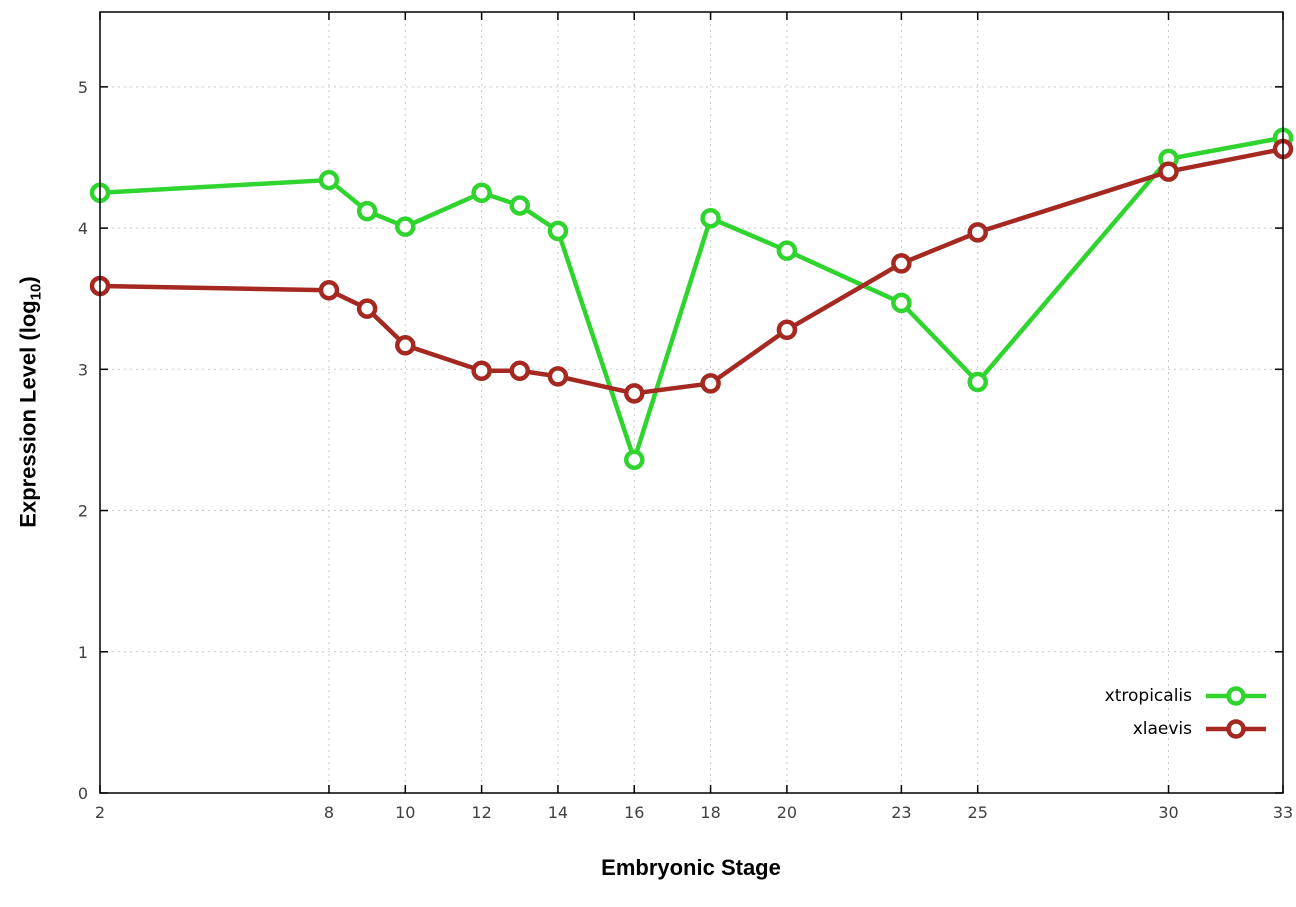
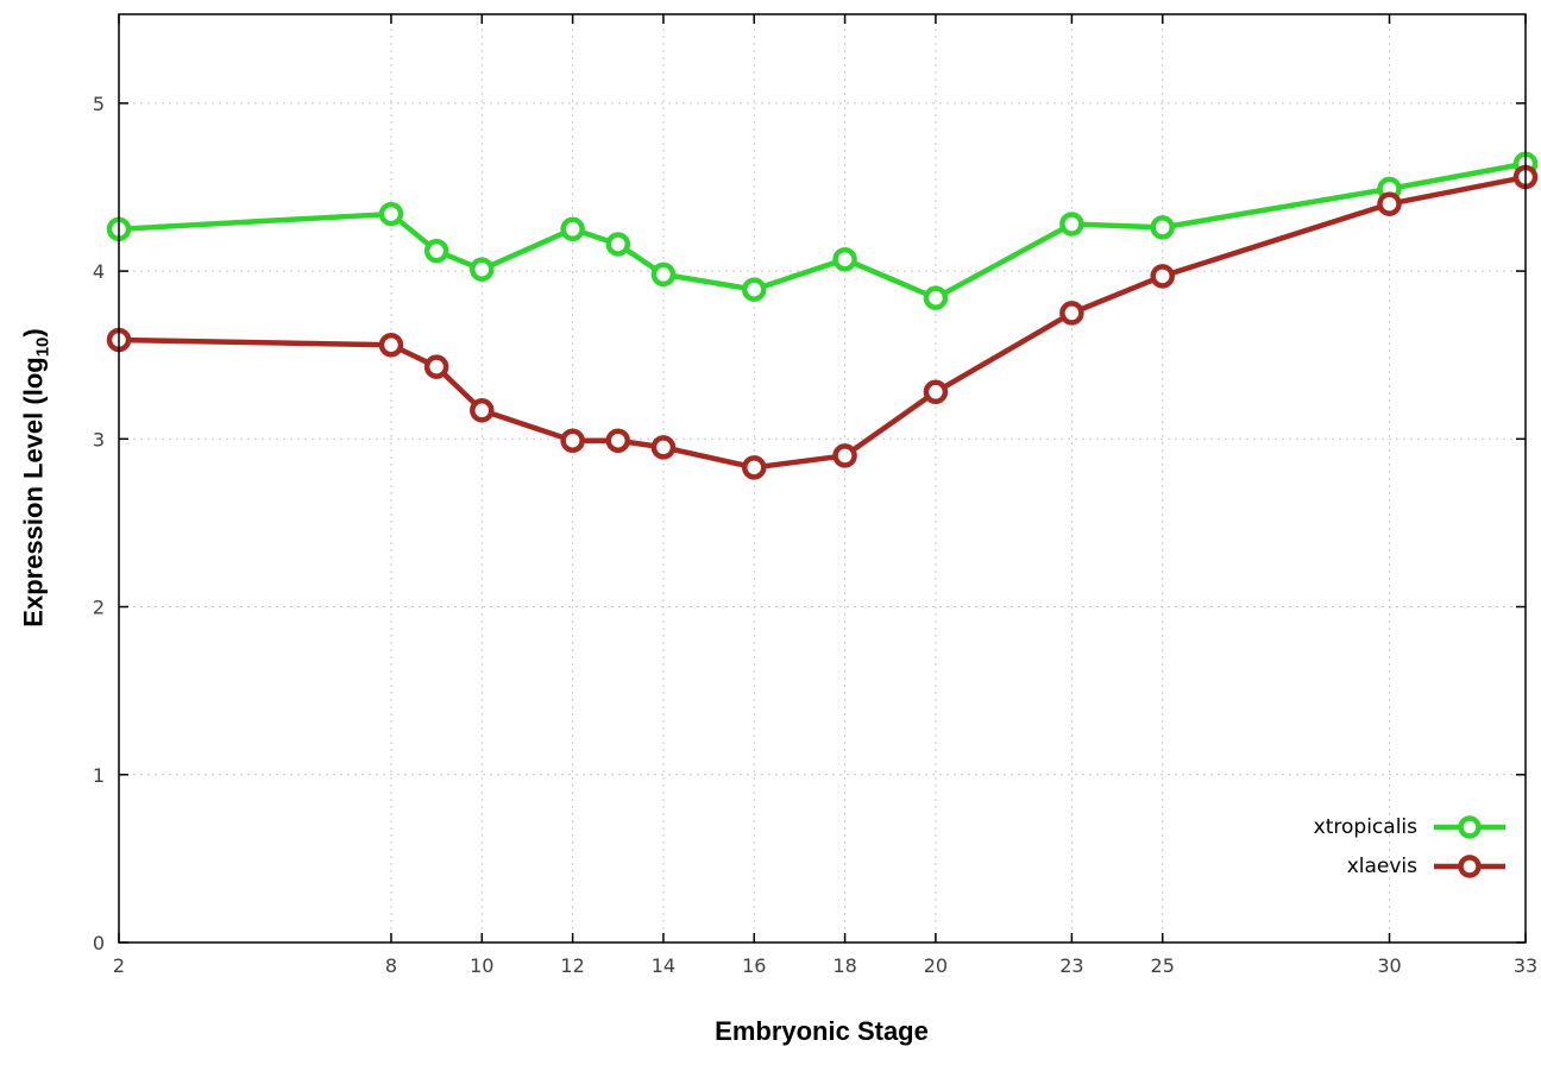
xtropicalis/16: 2.36 -> 3.89
xtropicalis/23: 3.47 -> 4.28
xtropicalis/25: 2.91 -> 4.26
